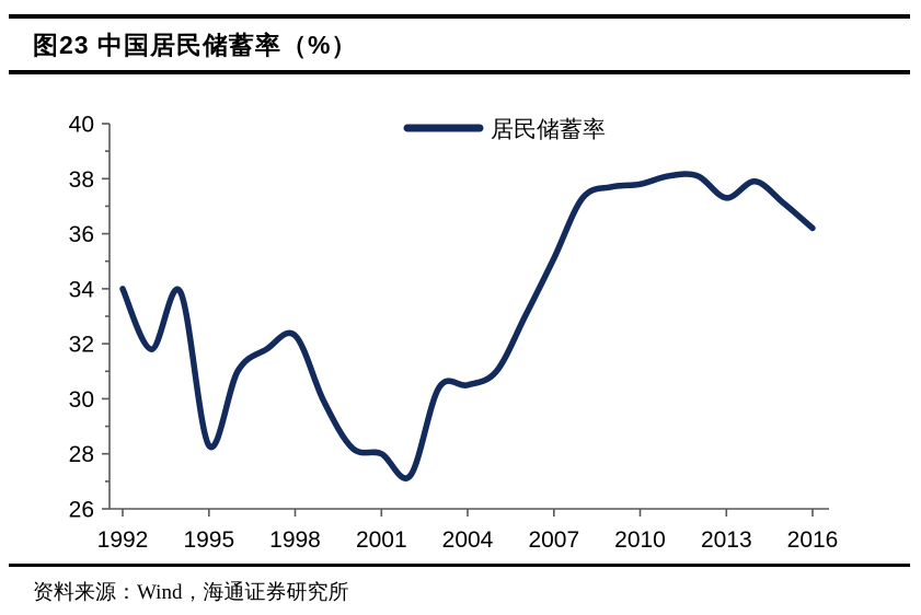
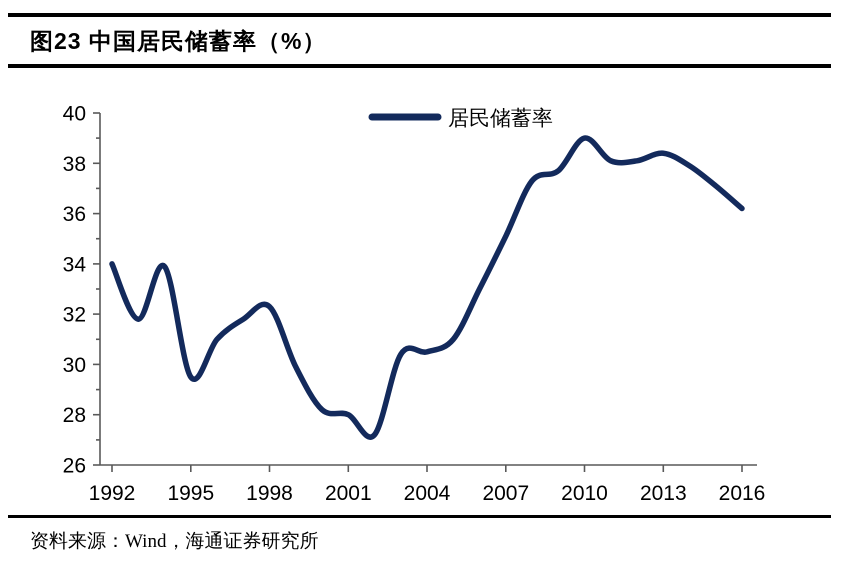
1995: 28.3 -> 29.5
2010: 37.8 -> 39.0
2013: 37.3 -> 38.4
